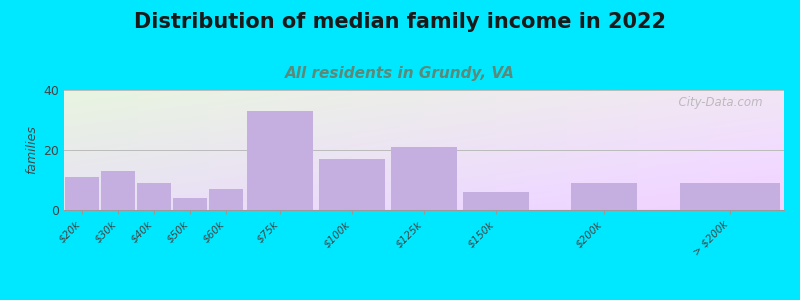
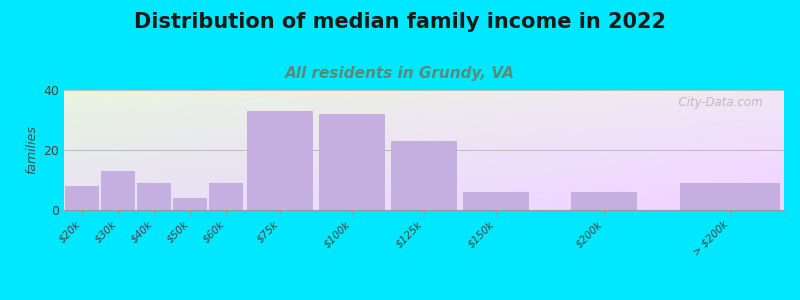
$20k: 11 -> 8
$60k: 7 -> 9
$100k: 17 -> 32
$125k: 21 -> 23
$200k: 9 -> 6
